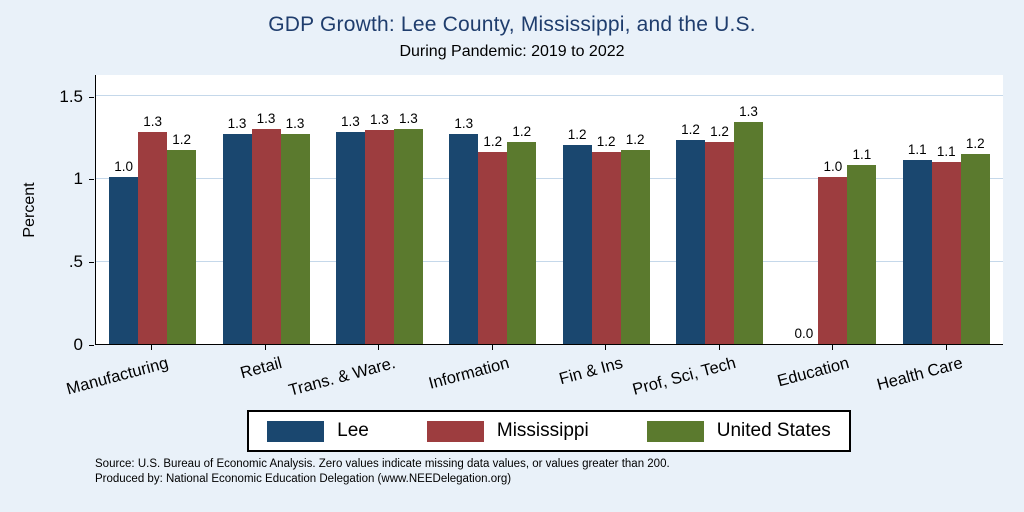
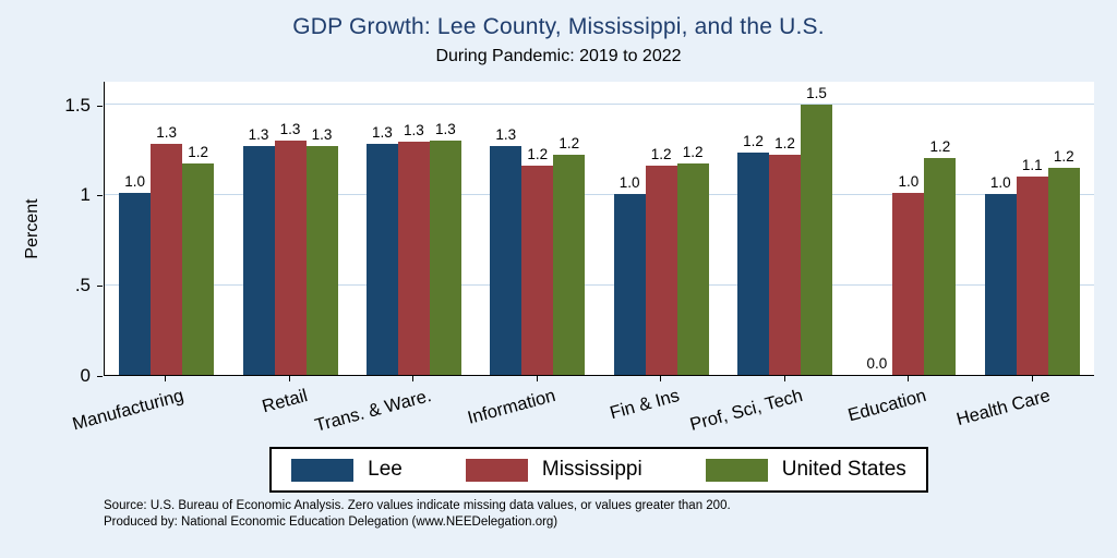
Lee/Fin & Ins: 1.2 -> 1.0
United States/Prof, Sci, Tech: 1.3 -> 1.5
United States/Education: 1.1 -> 1.2
Lee/Health Care: 1.1 -> 1.0
